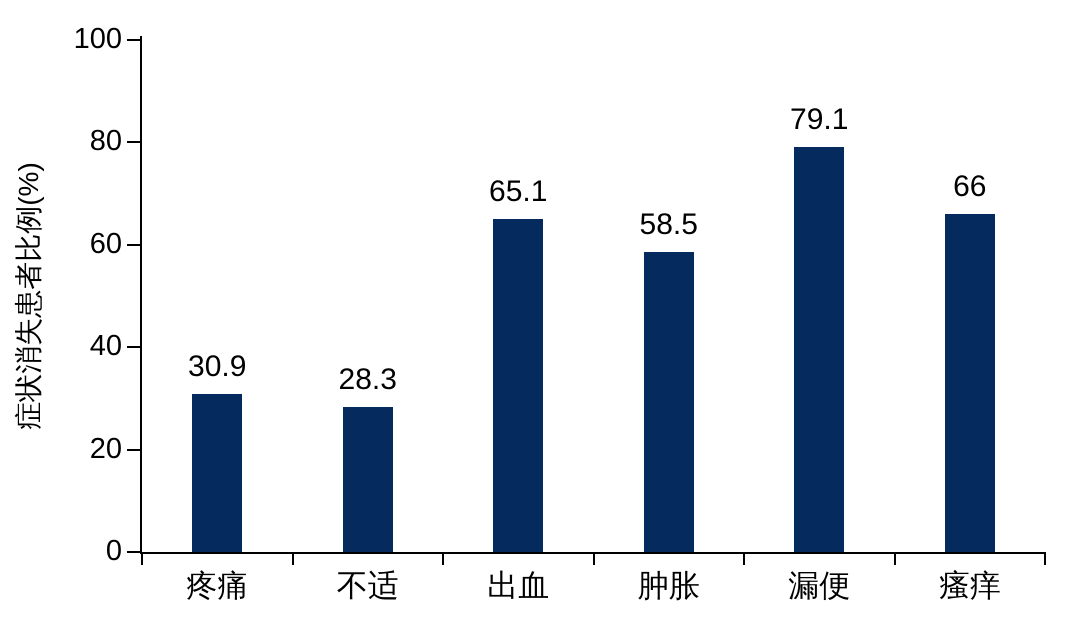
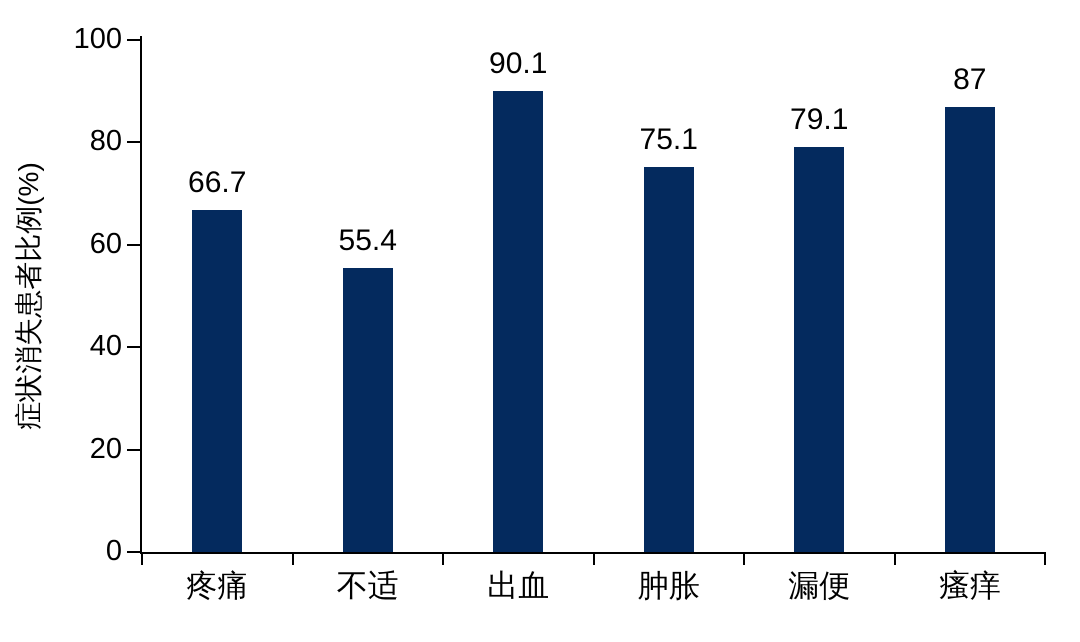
疼痛: 30.9 -> 66.7
不适: 28.3 -> 55.4
出血: 65.1 -> 90.1
肿胀: 58.5 -> 75.1
瘙痒: 66 -> 87
